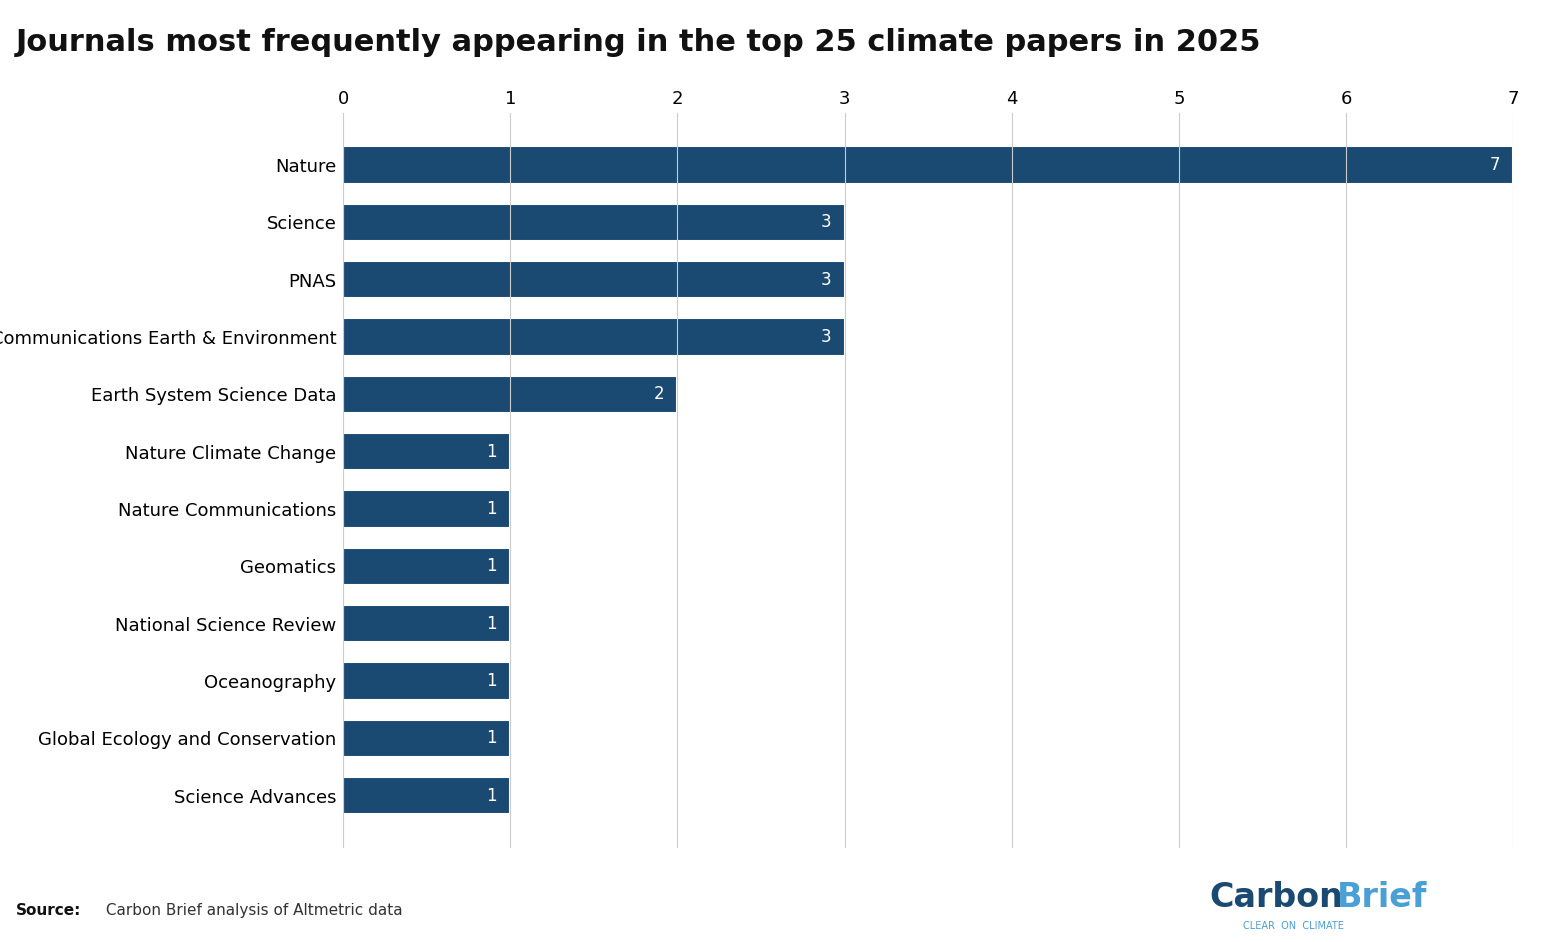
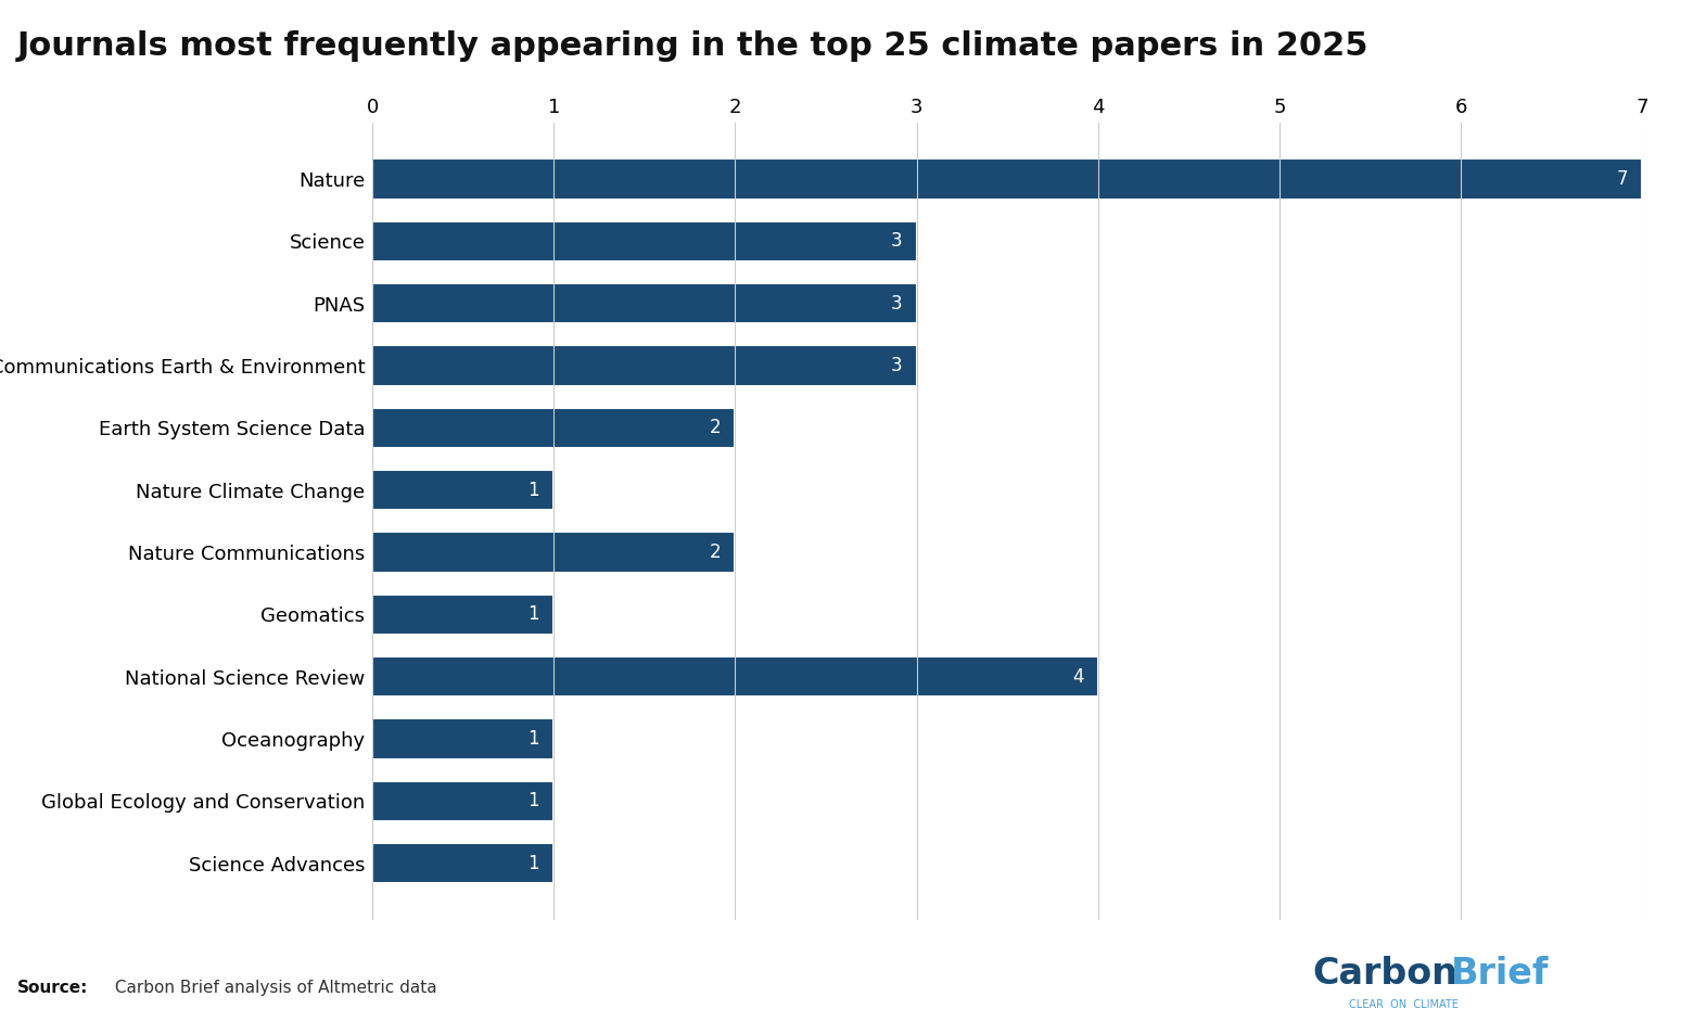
Nature Communications: 1 -> 2
National Science Review: 1 -> 4
